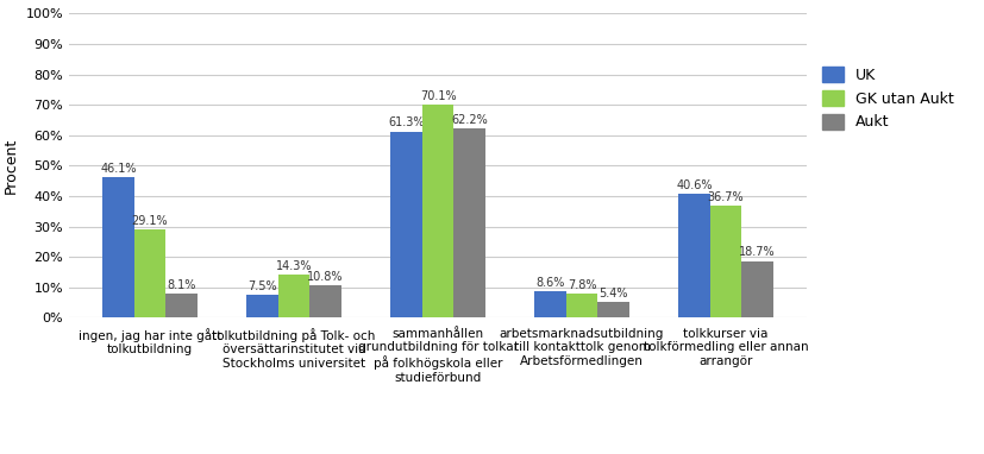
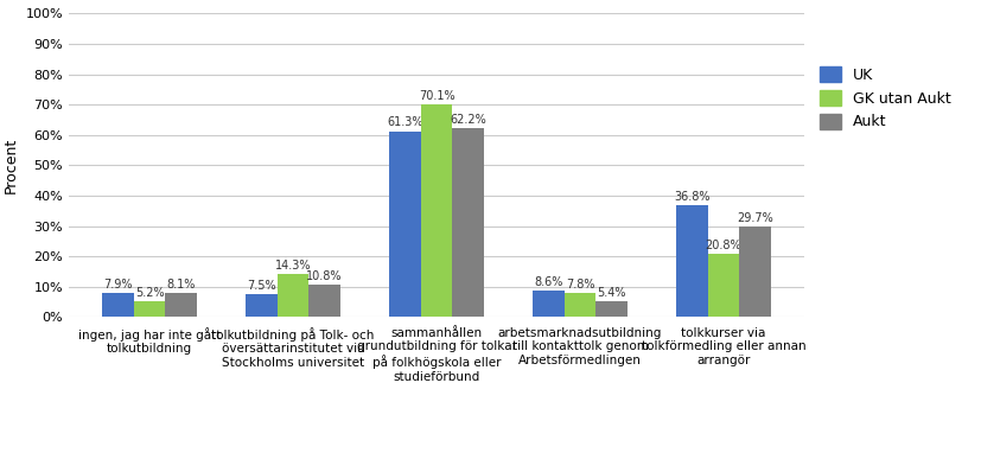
UK/ingen, jag har inte gått tolkutbildning: 46.1% -> 7.9%
GK utan Aukt/ingen, jag har inte gått tolkutbildning: 29.1% -> 5.2%
UK/tolkkurser via tolkförmedling eller annan arrangör: 40.6% -> 36.8%
GK utan Aukt/tolkkurser via tolkförmedling eller annan arrangör: 36.7% -> 20.8%
Aukt/tolkkurser via tolkförmedling eller annan arrangör: 18.7% -> 29.7%
